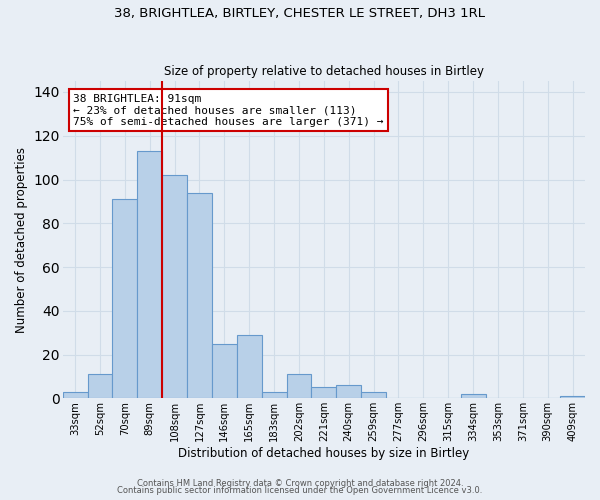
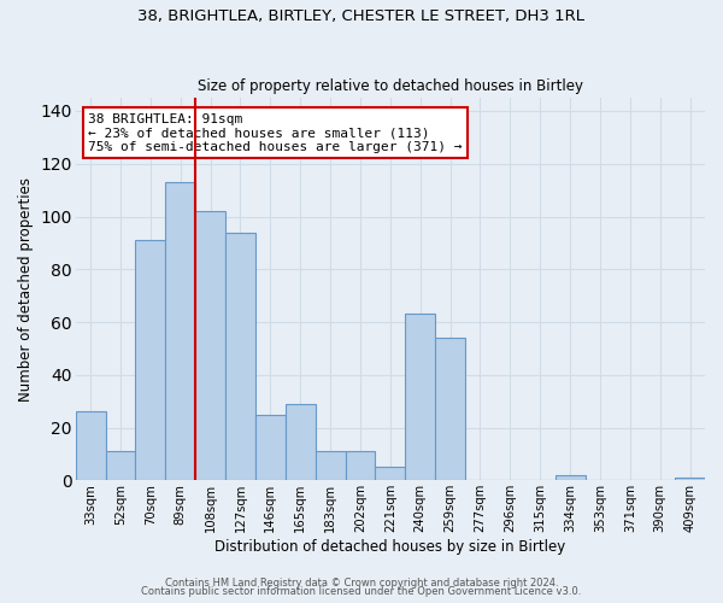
33sqm: 3 -> 26
183sqm: 3 -> 11
240sqm: 6 -> 63
259sqm: 3 -> 54
